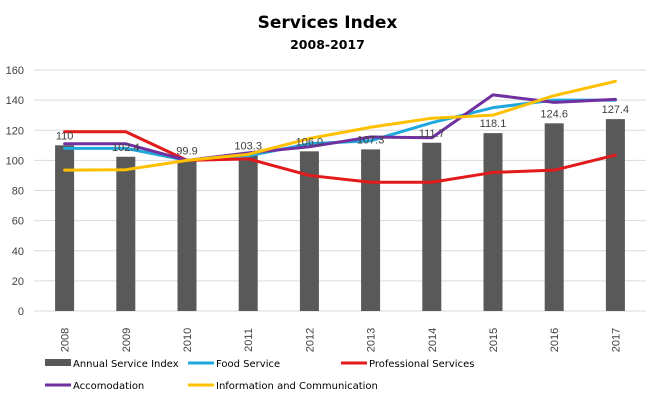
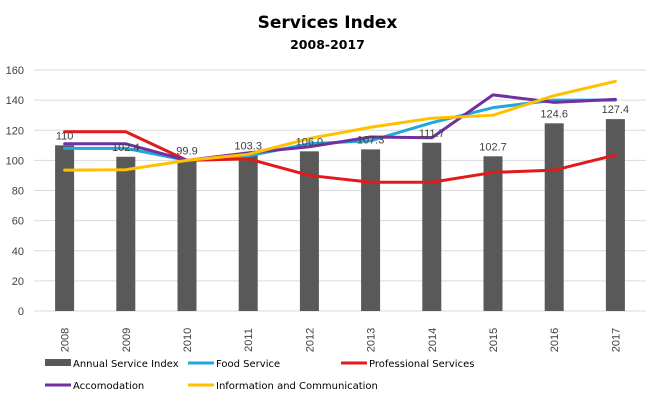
Annual Service Index/2015: 118.1 -> 102.7
